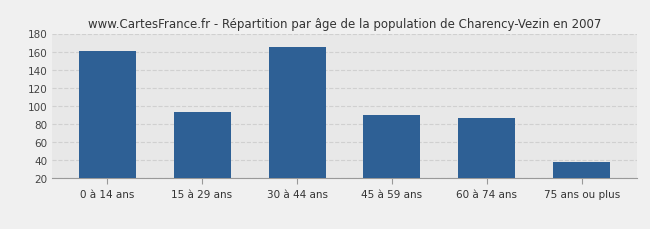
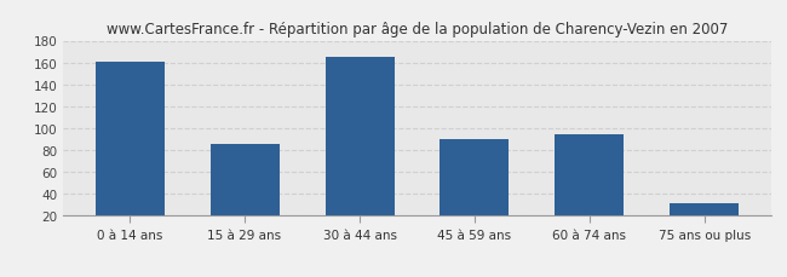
15 à 29 ans: 93 -> 86
60 à 74 ans: 87 -> 94
75 ans ou plus: 38 -> 32
